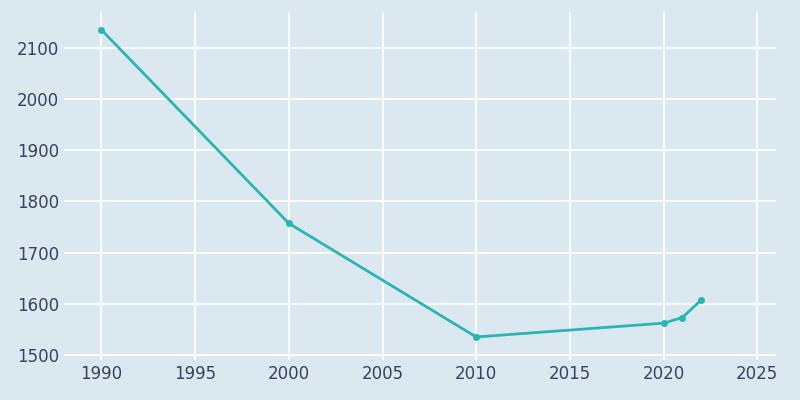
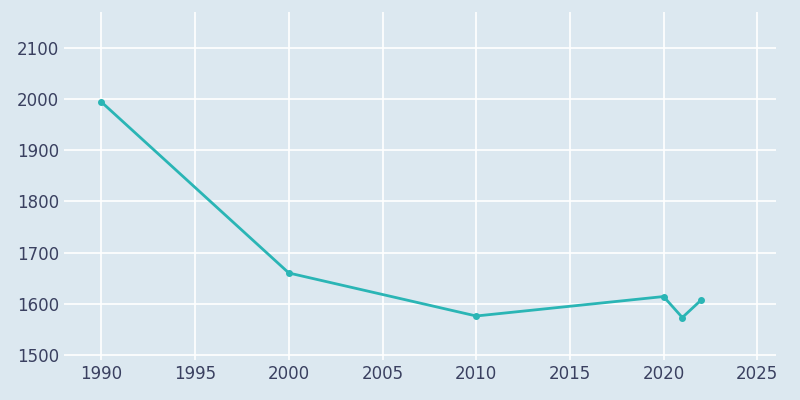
1990: 2135 -> 1994
2000: 1757 -> 1660
2010: 1535 -> 1576
2020: 1562 -> 1614
